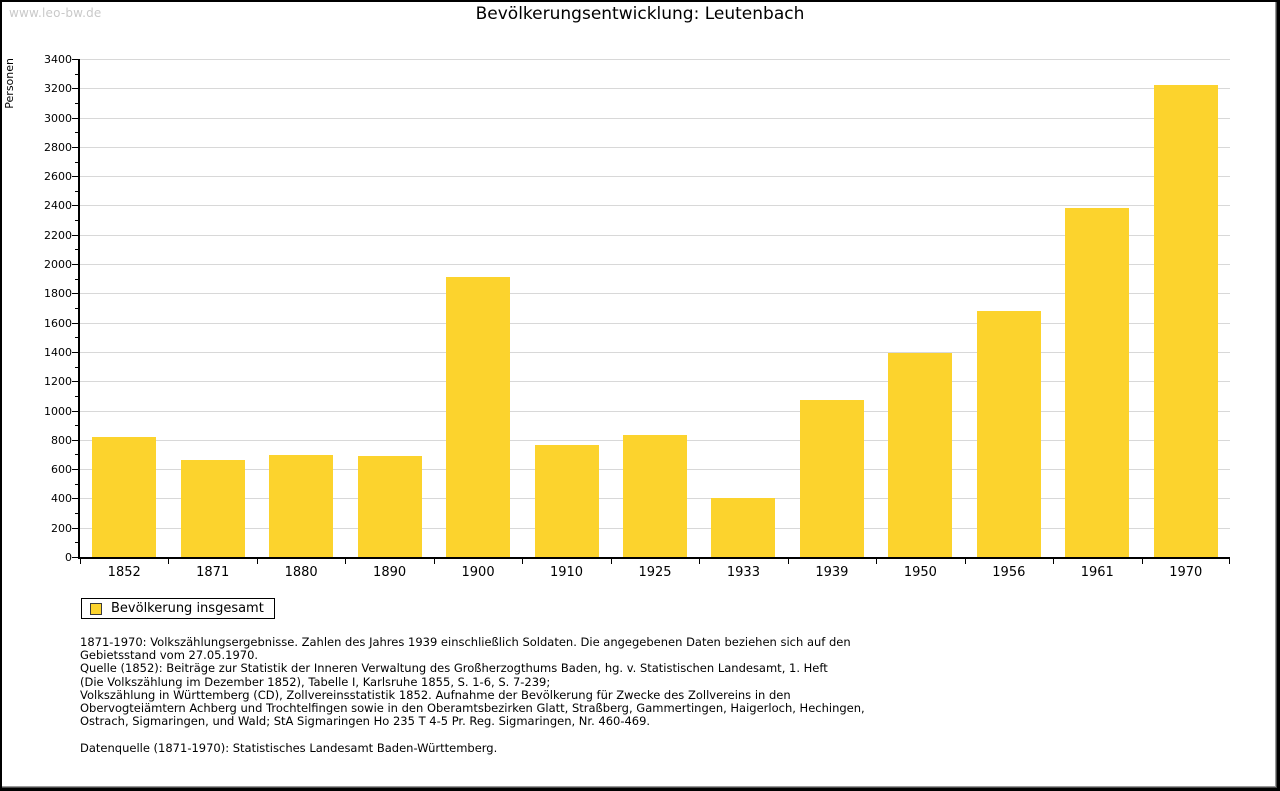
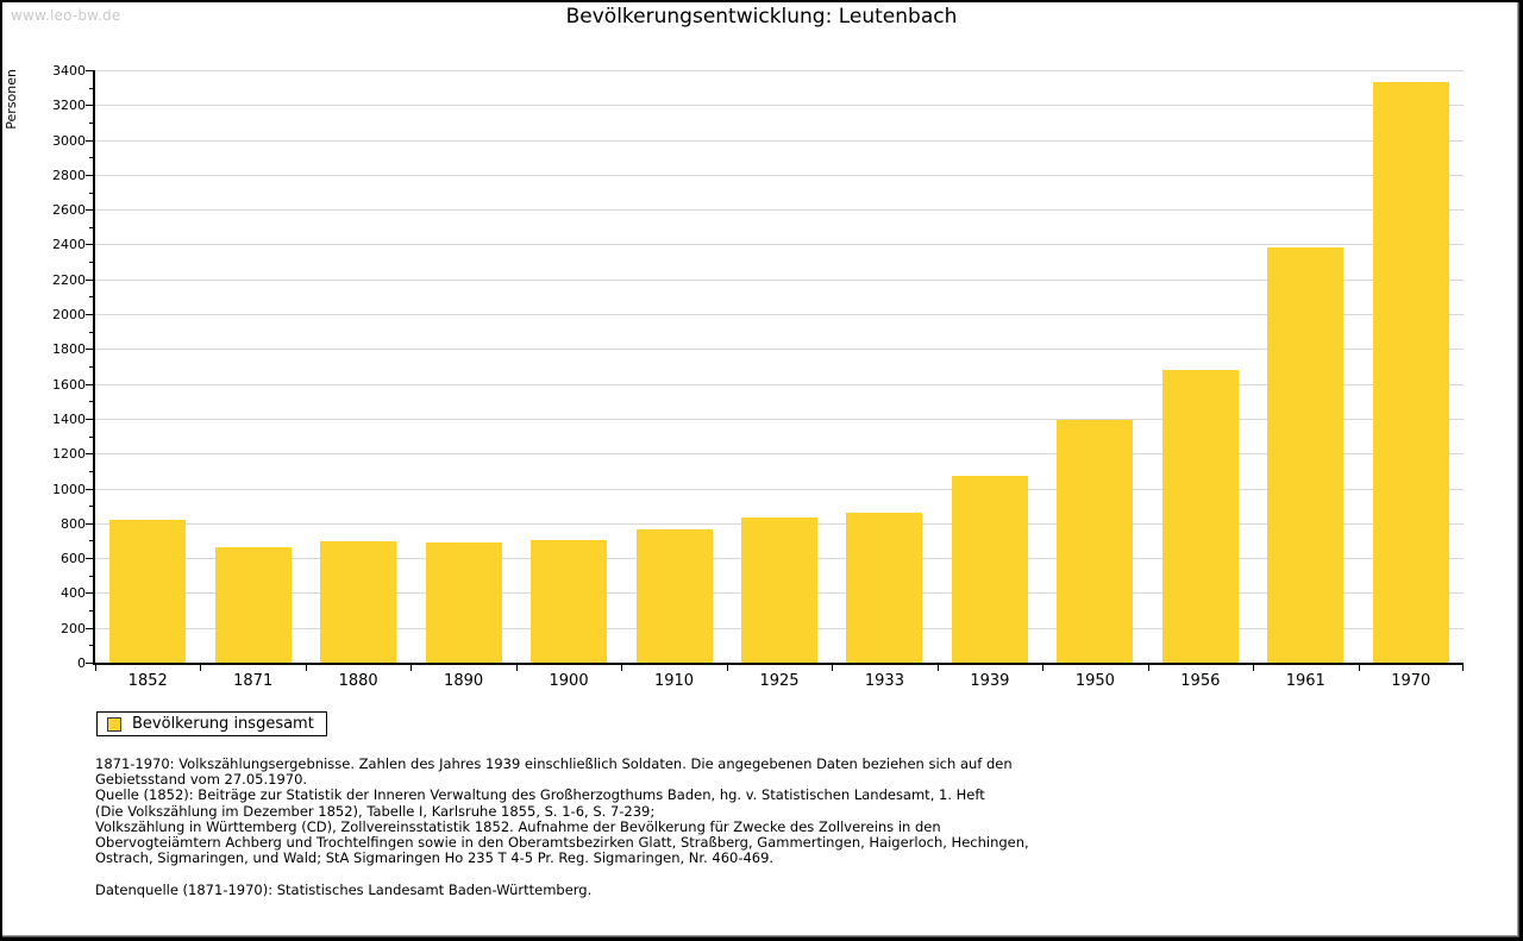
1900: 1910 -> 700
1933: 400 -> 860
1970: 3220 -> 3340
